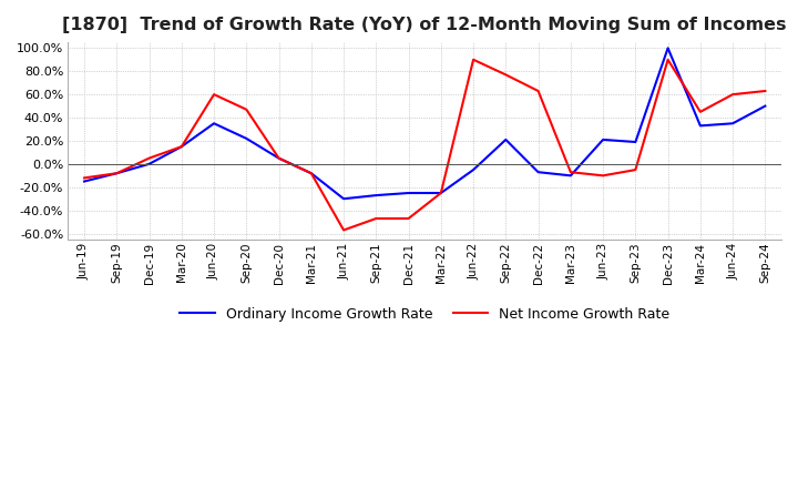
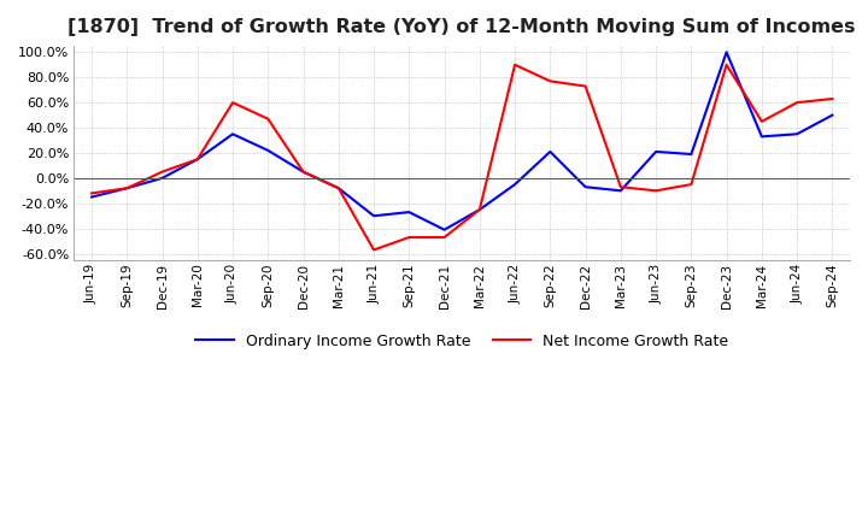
Ordinary Income Growth Rate/Dec-21: -25% -> -41%
Net Income Growth Rate/Dec-22: 63% -> 73%
